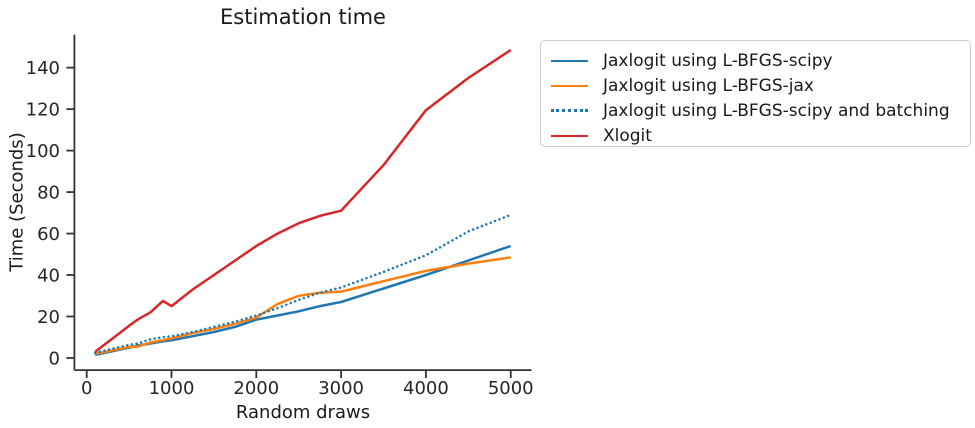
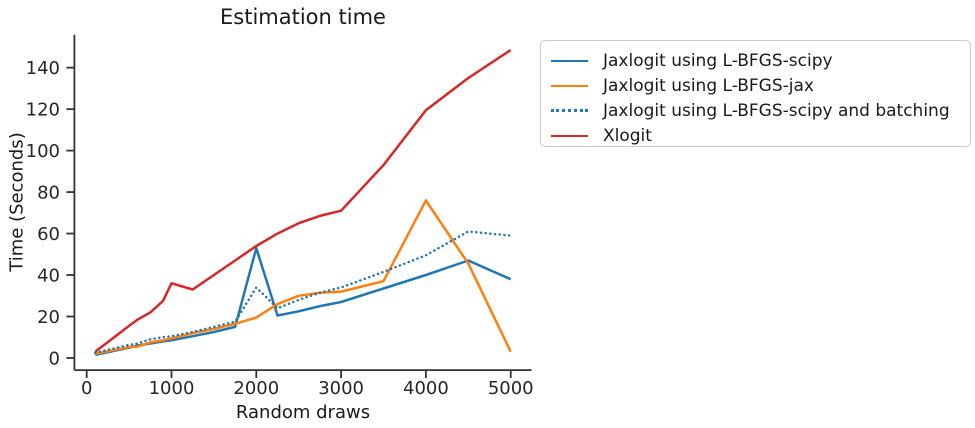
Xlogit/1000: 25 -> 36
Jaxlogit using L-BFGS-scipy/2000: 18 -> 53
Jaxlogit using L-BFGS-scipy and batching/2000: 20 -> 34
Jaxlogit using L-BFGS-jax/4000: 42 -> 76
Jaxlogit using L-BFGS-scipy/5000: 54 -> 38
Jaxlogit using L-BFGS-jax/5000: 48 -> 3
Jaxlogit using L-BFGS-scipy and batching/5000: 69 -> 59
